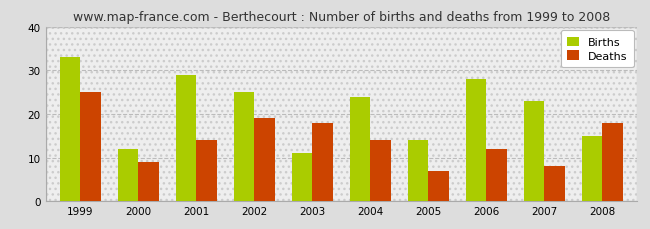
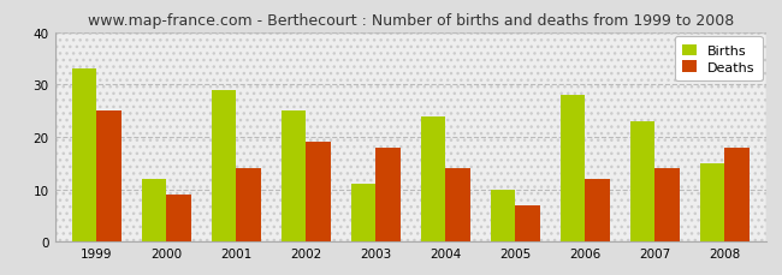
Births/2005: 14 -> 10
Deaths/2007: 8 -> 14
